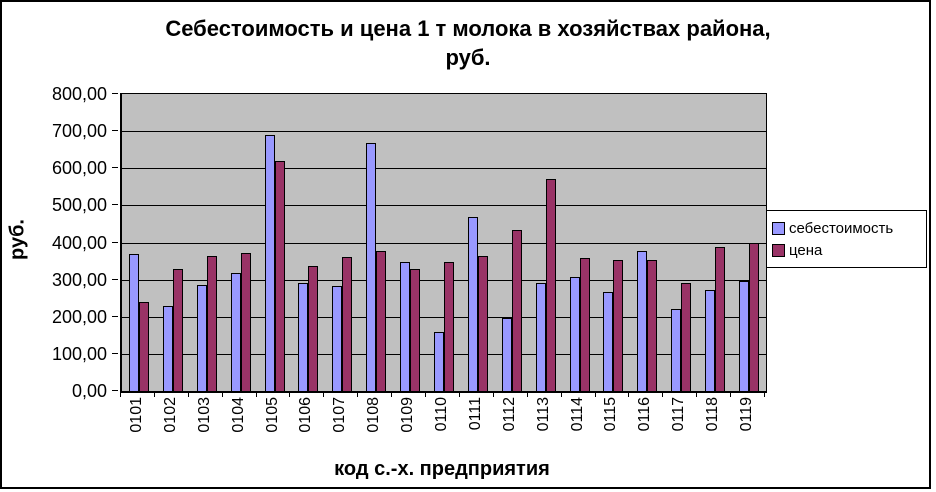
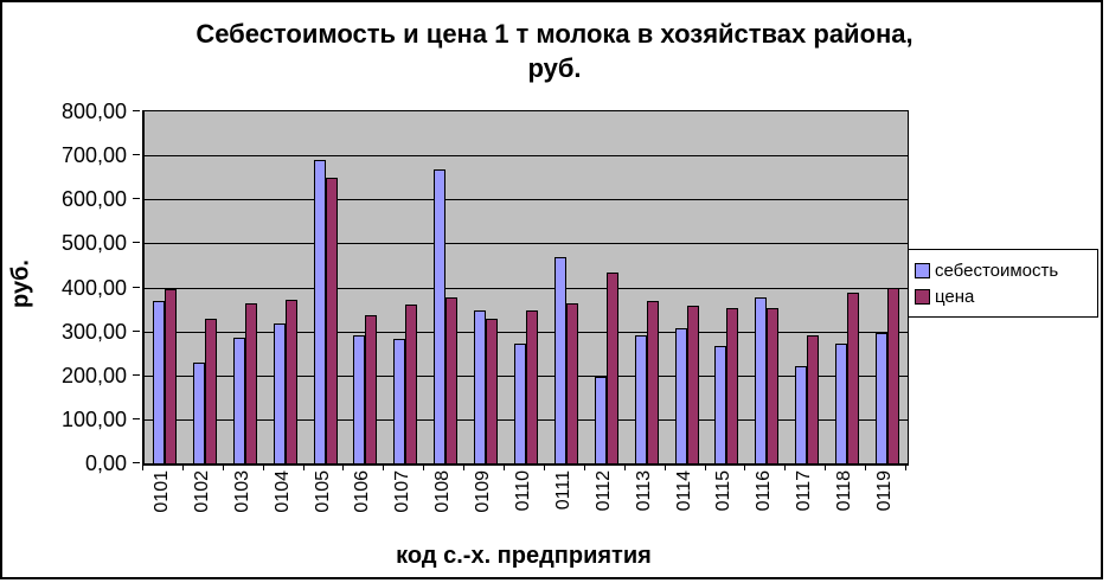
цена/0101: 240 -> 400
цена/0105: 620 -> 650
себестоимость/0110: 160 -> 270
цена/0113: 570 -> 370
